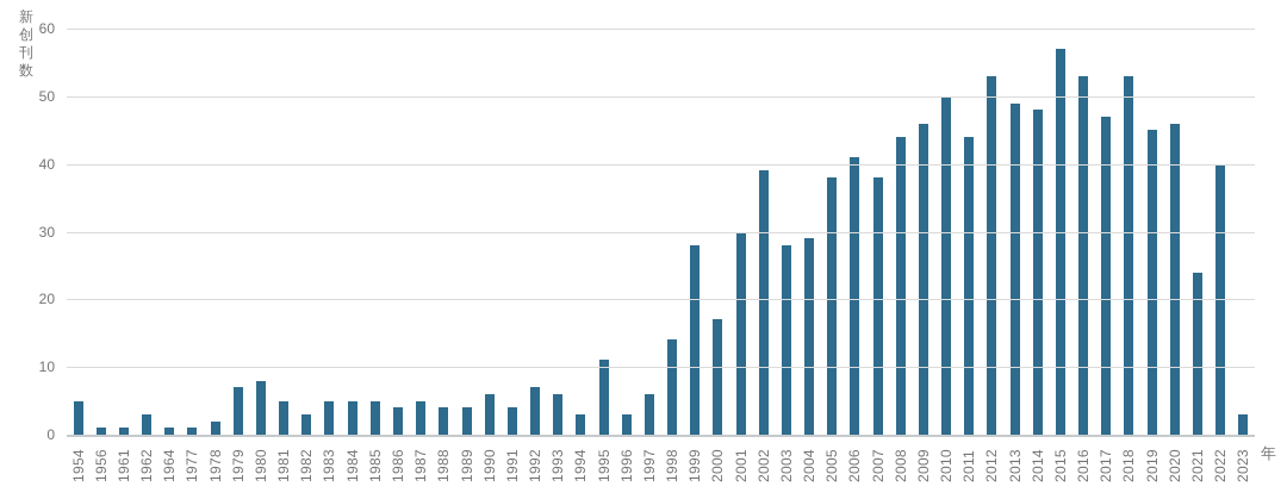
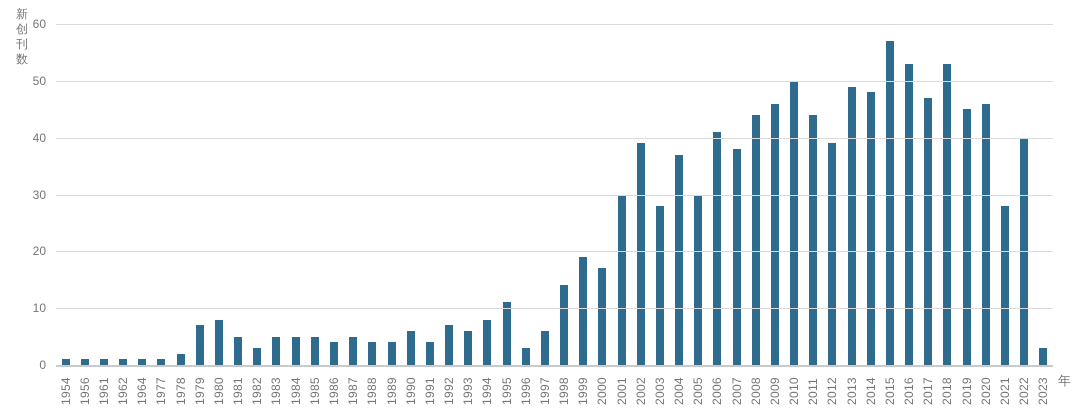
1954: 5 -> 1
1962: 3 -> 1
1994: 3 -> 8
1999: 28 -> 19
2004: 29 -> 37
2005: 38 -> 30
2012: 53 -> 39
2021: 24 -> 28
